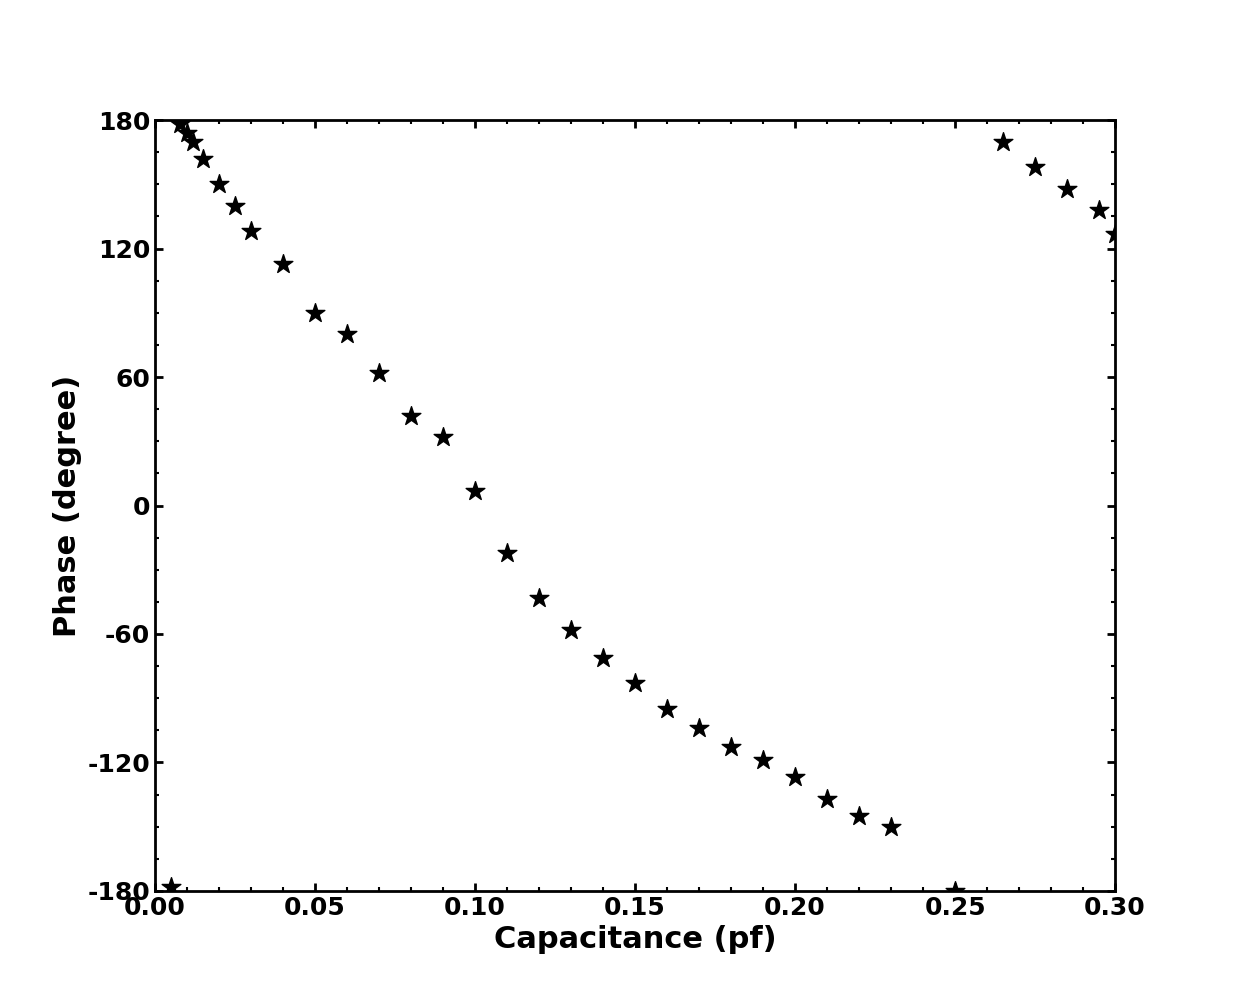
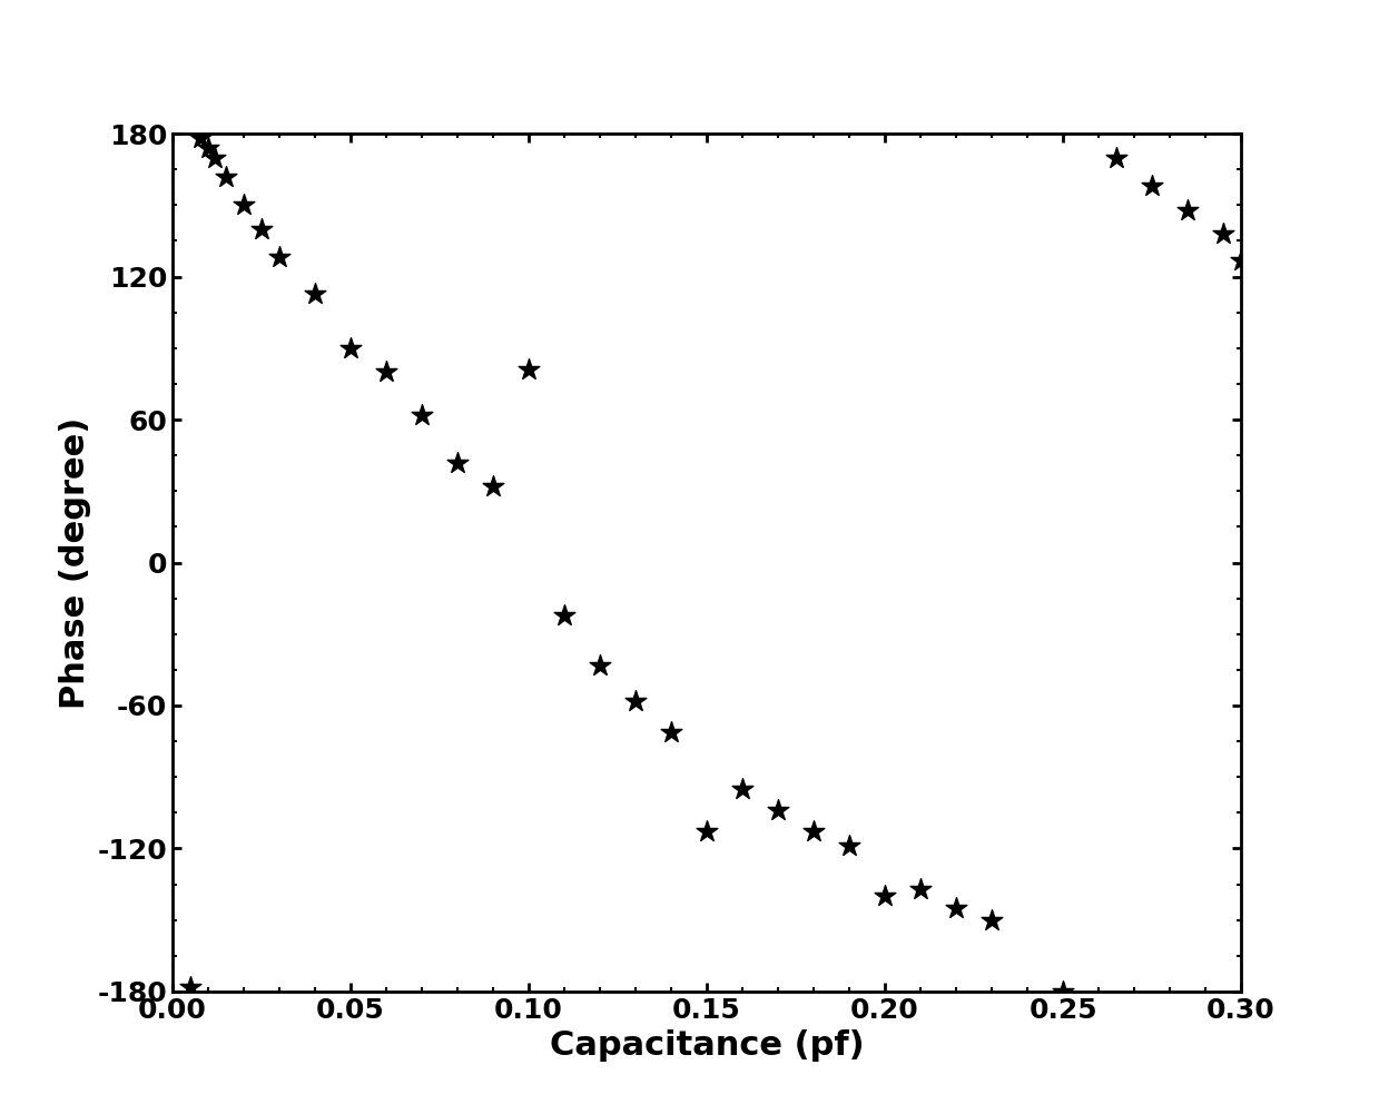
0.10: 7 -> 81
0.15: -83 -> -113
0.20: -127 -> -140
